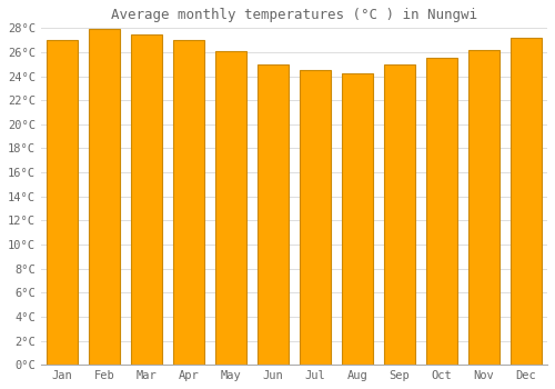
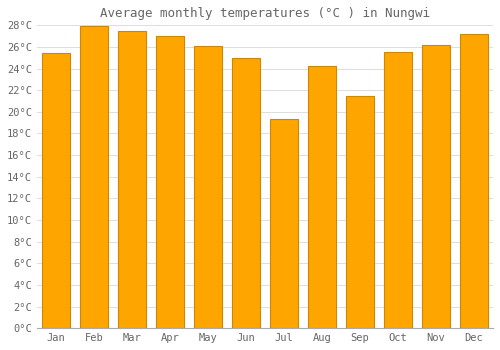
Jan: 27.0°C -> 25.4°C
Jul: 24.5°C -> 19.3°C
Sep: 25.0°C -> 21.5°C
